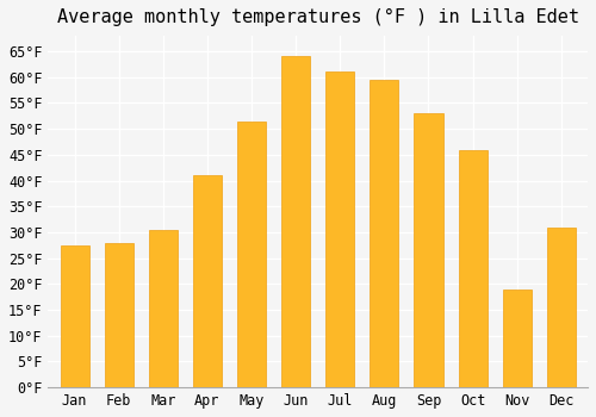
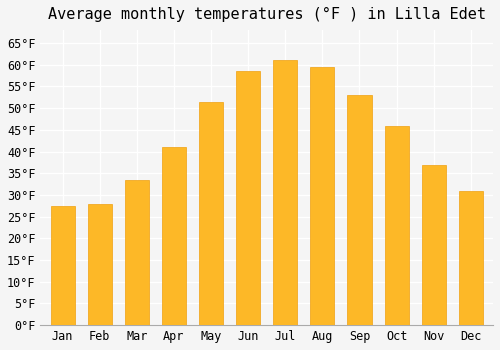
Mar: 30.5°F -> 33.5°F
Jun: 64.0°F -> 58.5°F
Nov: 19.0°F -> 37.0°F
